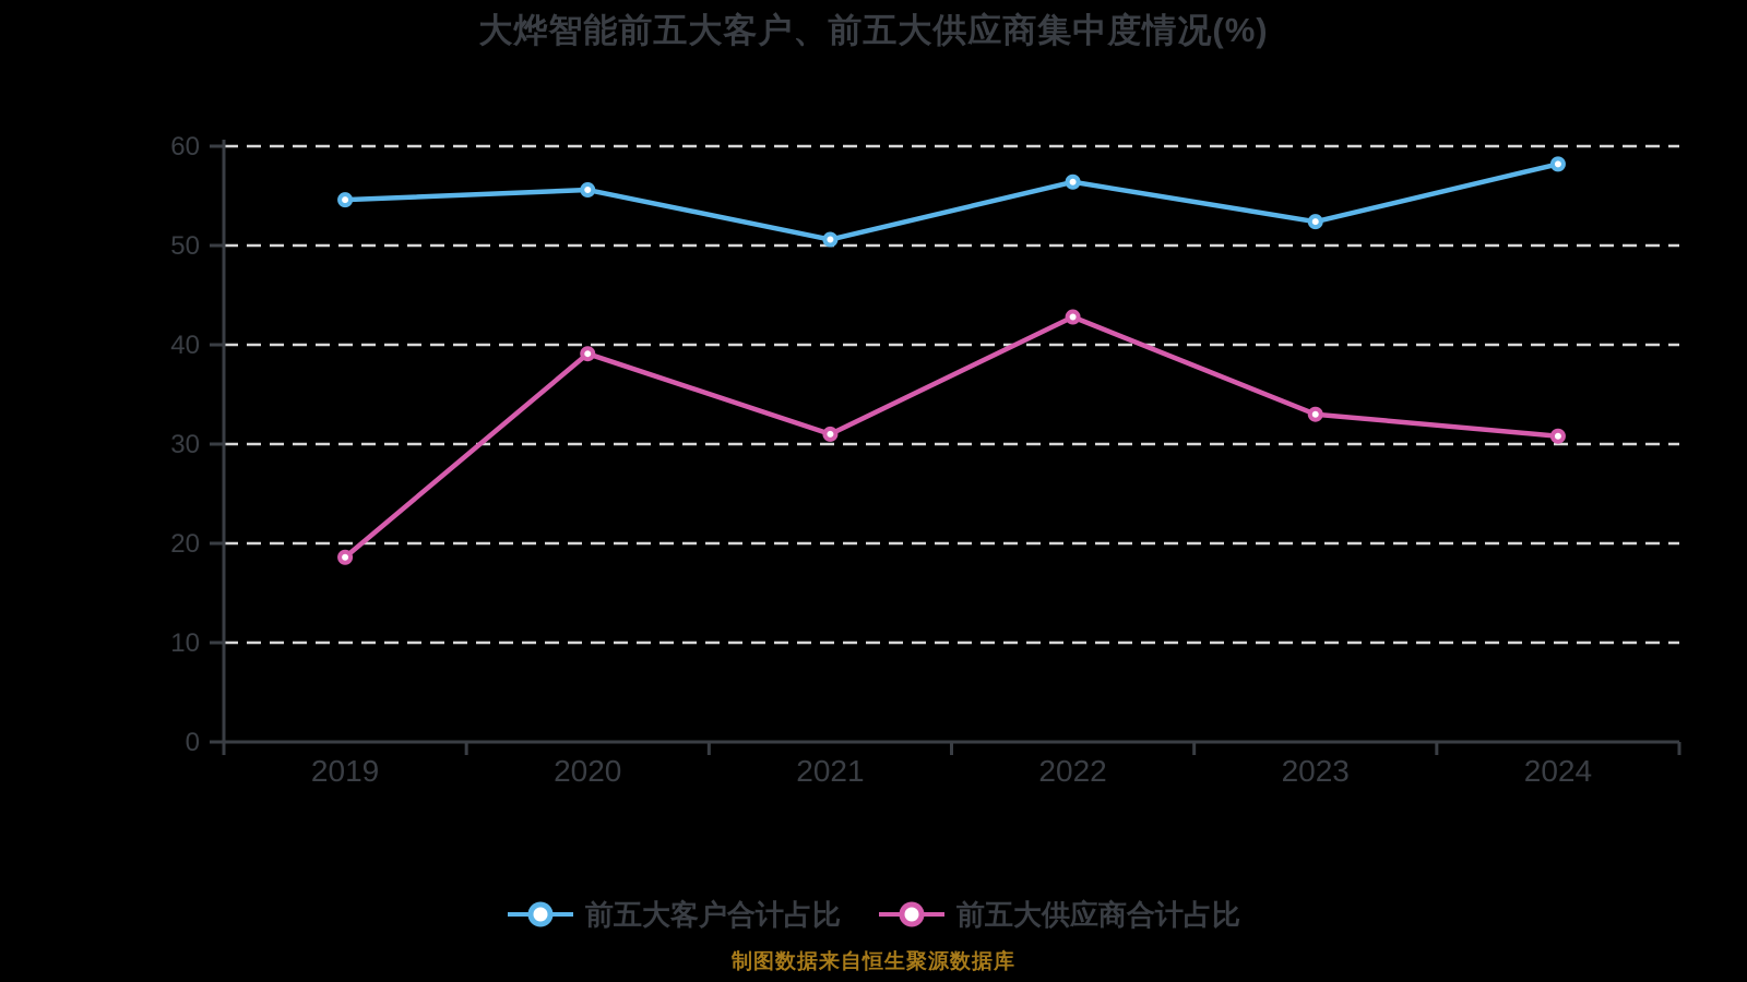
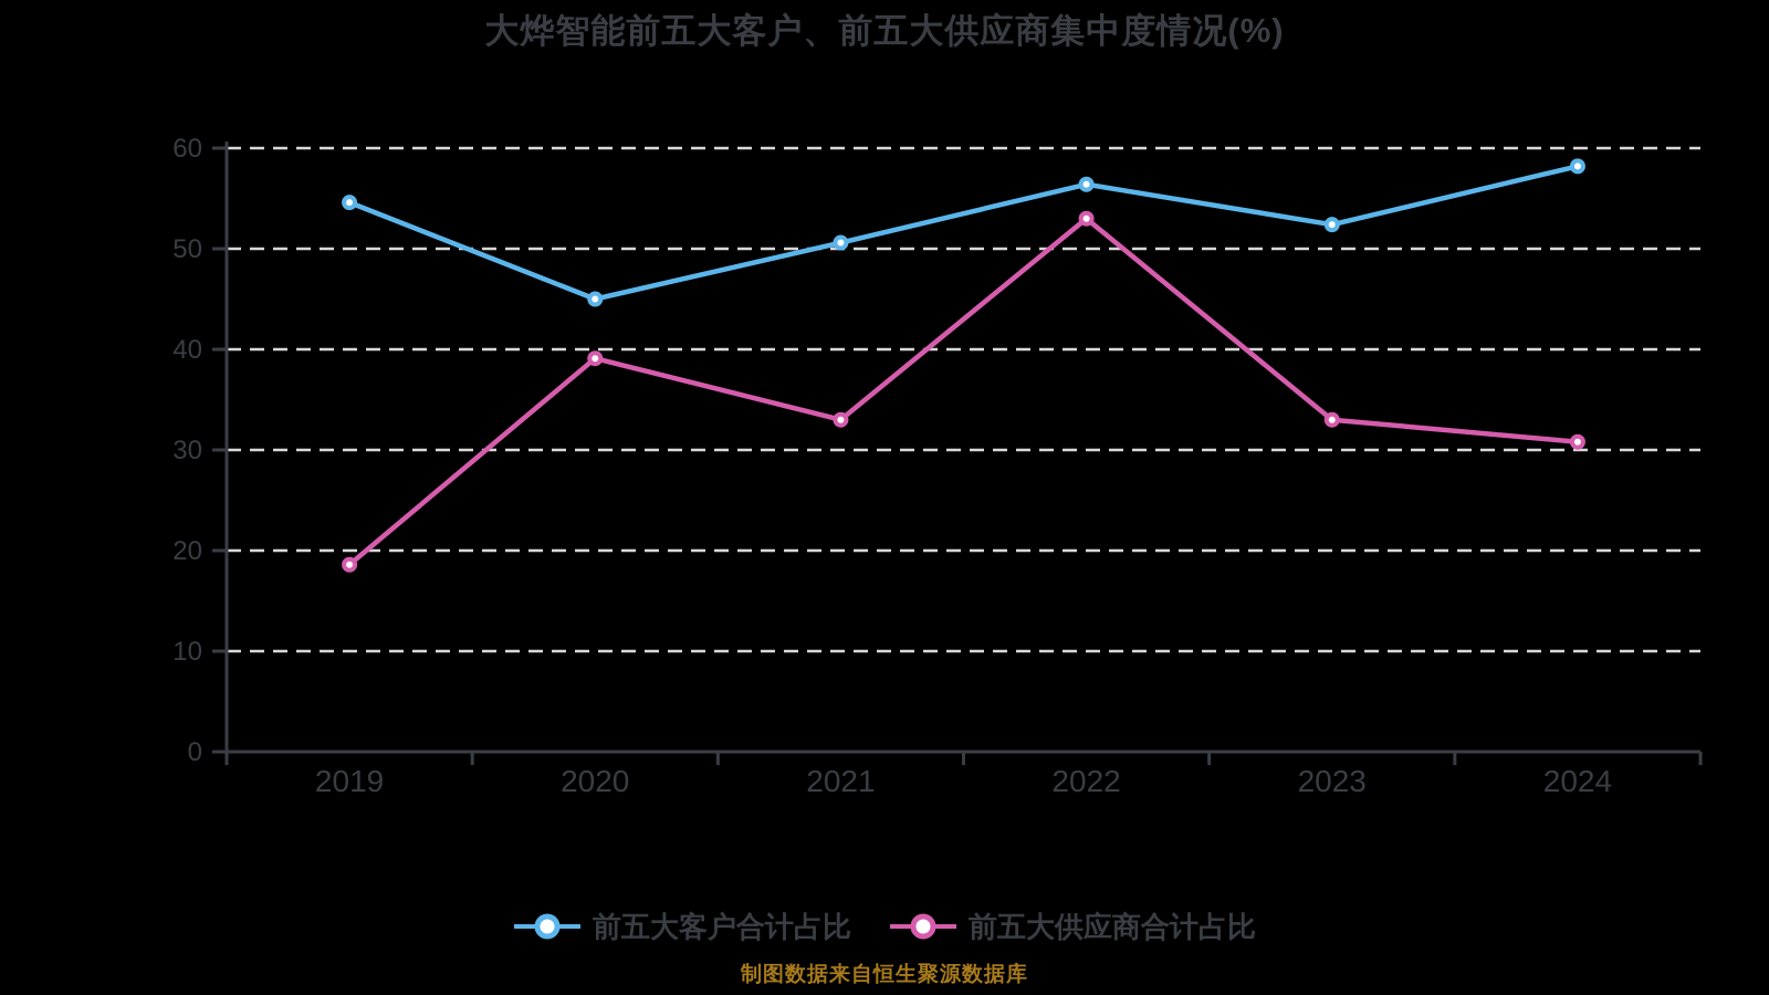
前五大客户合计占比/2020: 56 -> 45
前五大供应商合计占比/2021: 31 -> 33
前五大供应商合计占比/2022: 43 -> 53
